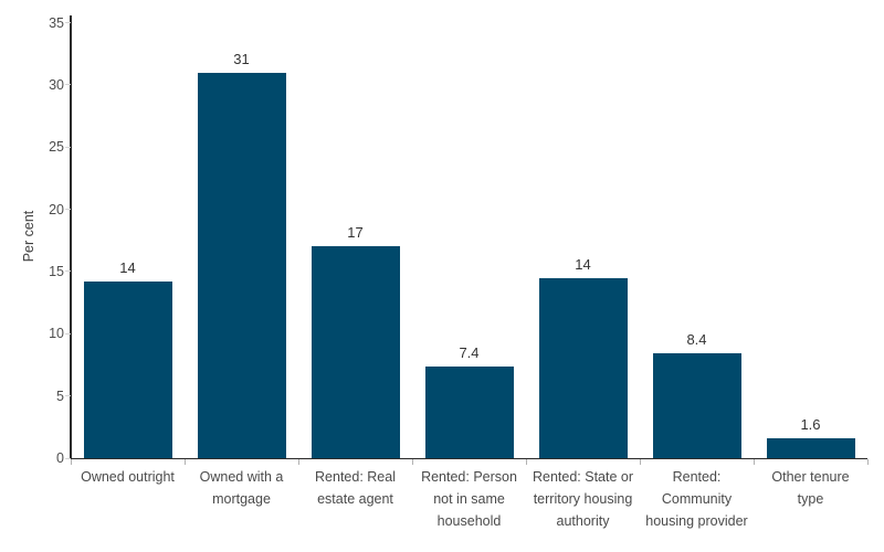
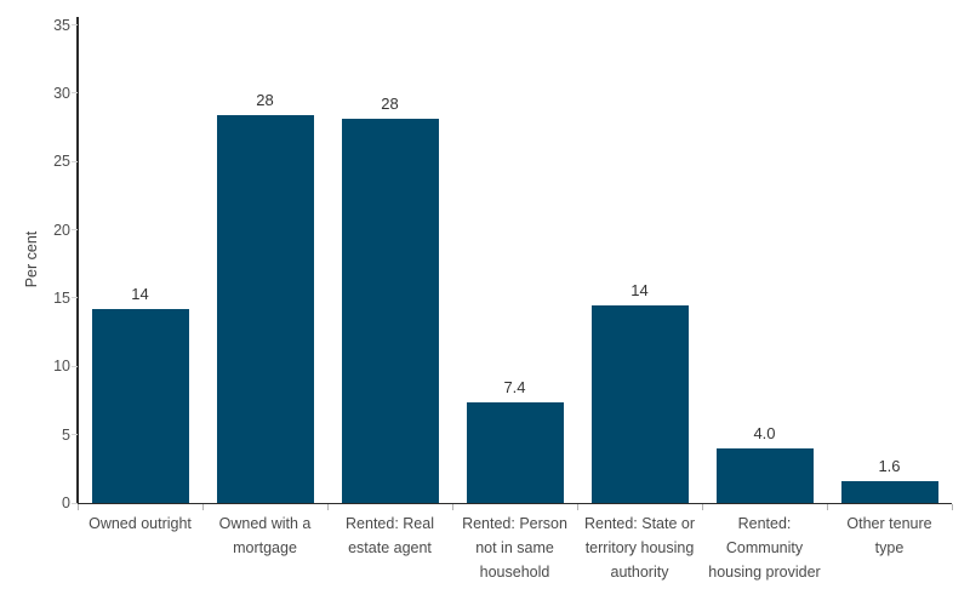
Owned with a mortgage: 31 -> 28
Rented: Real estate agent: 17 -> 28
Rented: Community housing provider: 8.4 -> 4.0
